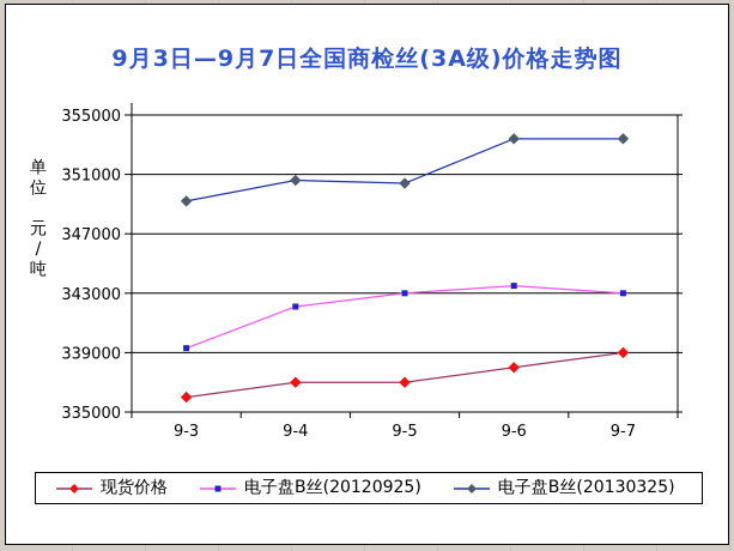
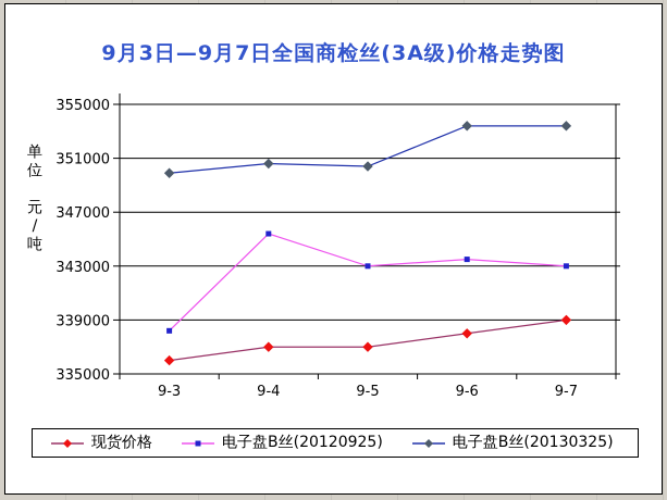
电子盘B丝(20120925)/9-3: 339300 -> 338200
电子盘B丝(20130325)/9-3: 349200 -> 349900
电子盘B丝(20120925)/9-4: 342100 -> 345400
